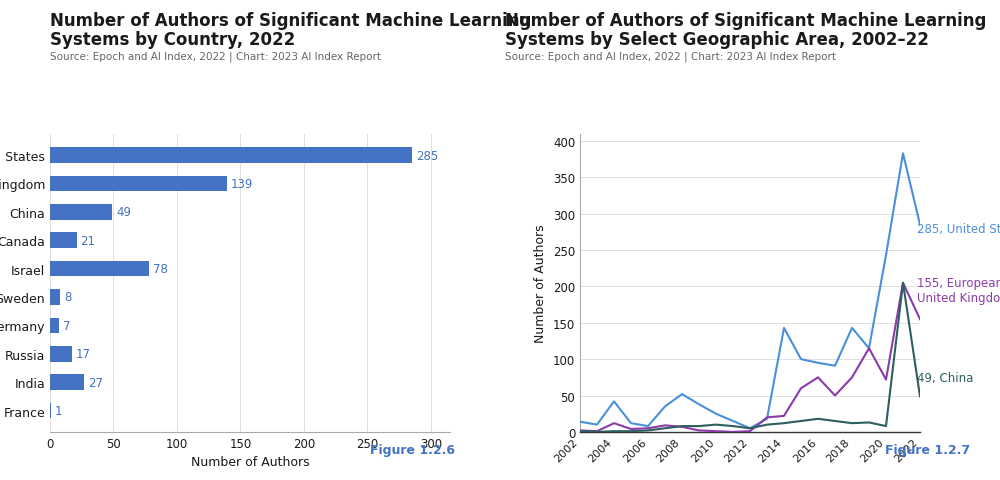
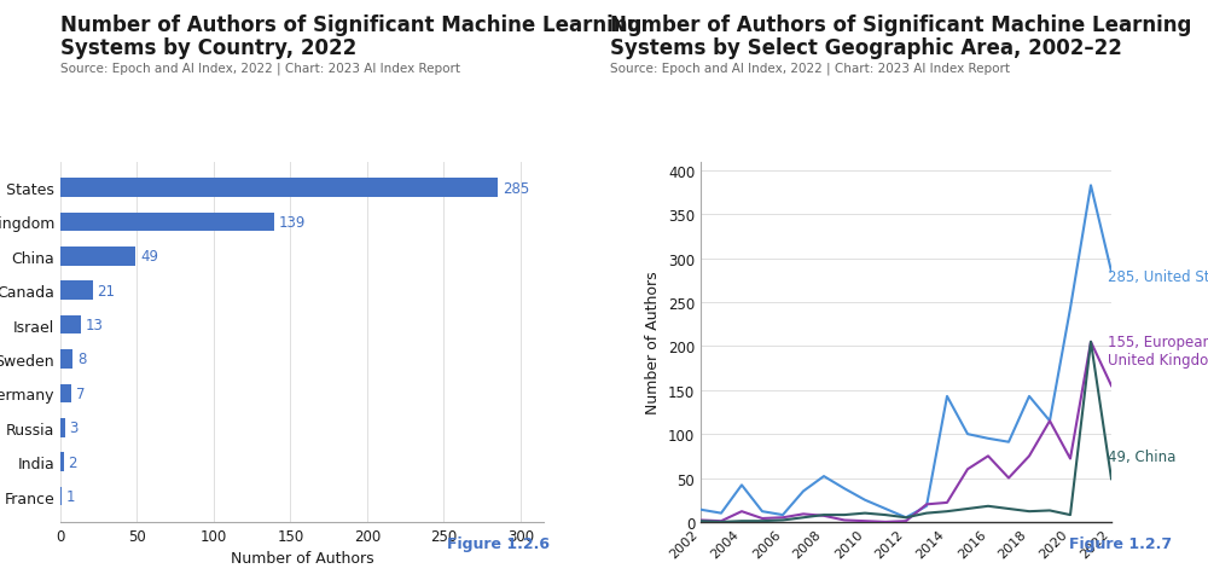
Israel: 78 -> 13
Russia: 17 -> 3
India: 27 -> 2
